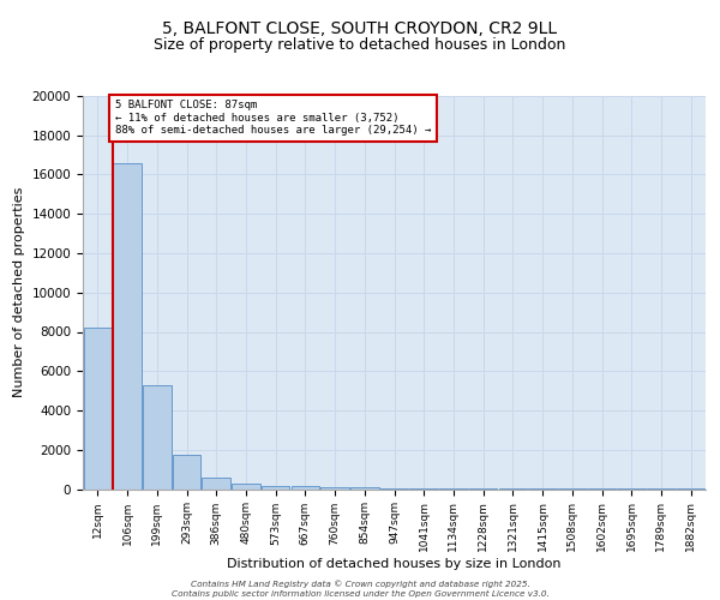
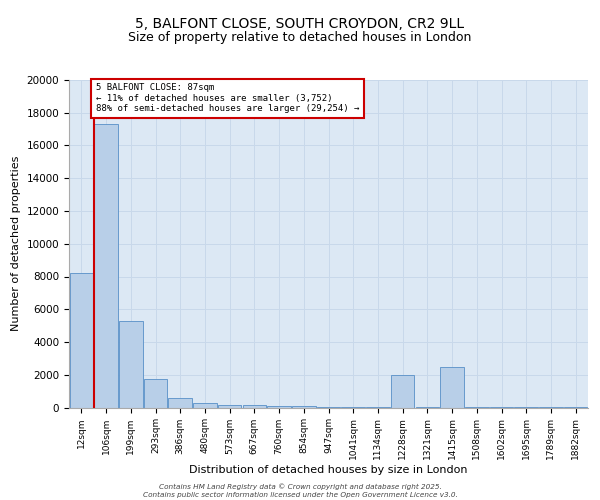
106sqm: 16600 -> 17300
1228sqm: 0 -> 2000
1415sqm: 0 -> 2500
